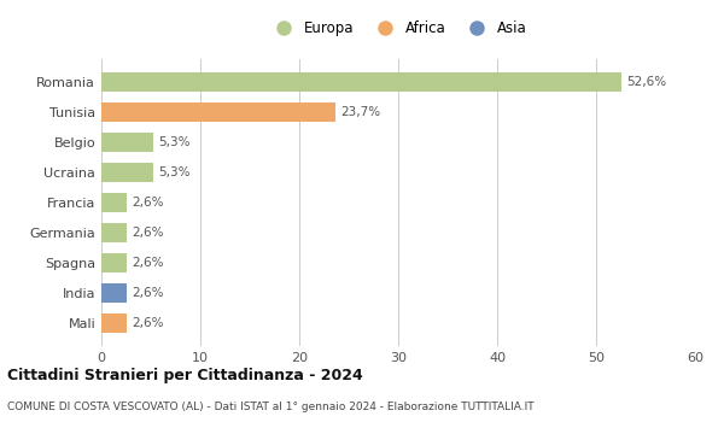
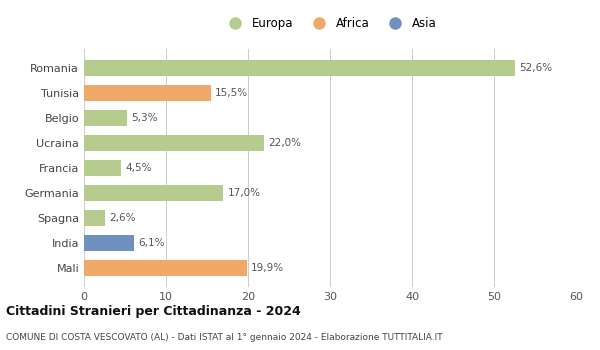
Tunisia: 23,7% -> 15,5%
Ucraina: 5,3% -> 22,0%
Francia: 2,6% -> 4,5%
Germania: 2,6% -> 17,0%
India: 2,6% -> 6,1%
Mali: 2,6% -> 19,9%
